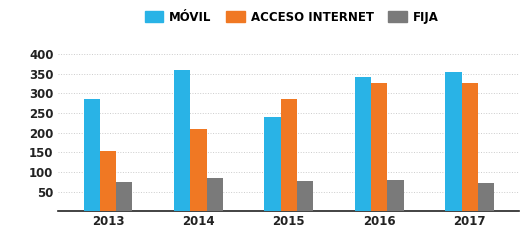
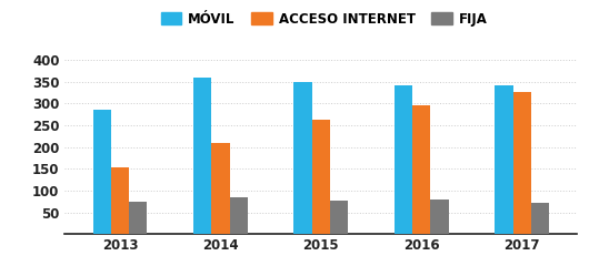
MÓVIL/2015: 240 -> 350
ACCESO INTERNET/2015: 285 -> 263
ACCESO INTERNET/2016: 325 -> 296
MÓVIL/2017: 355 -> 340
